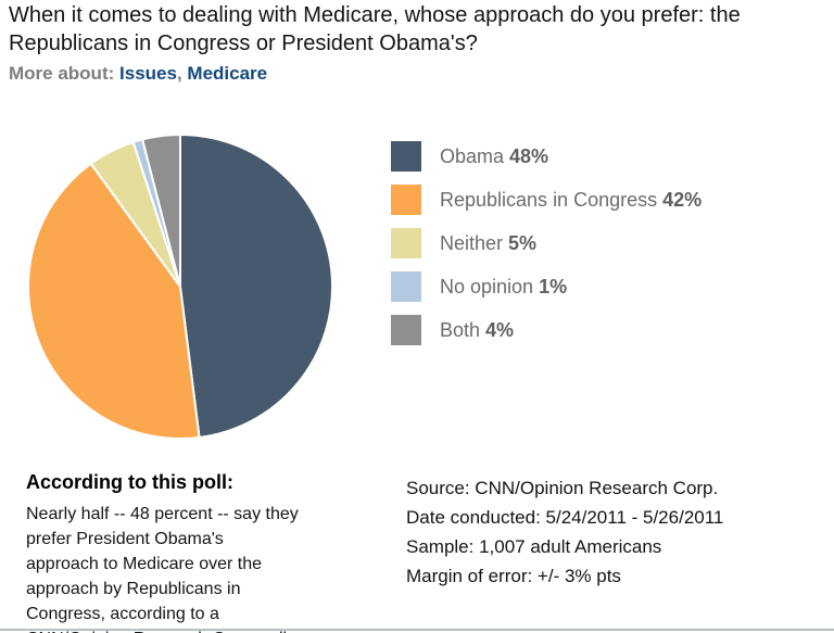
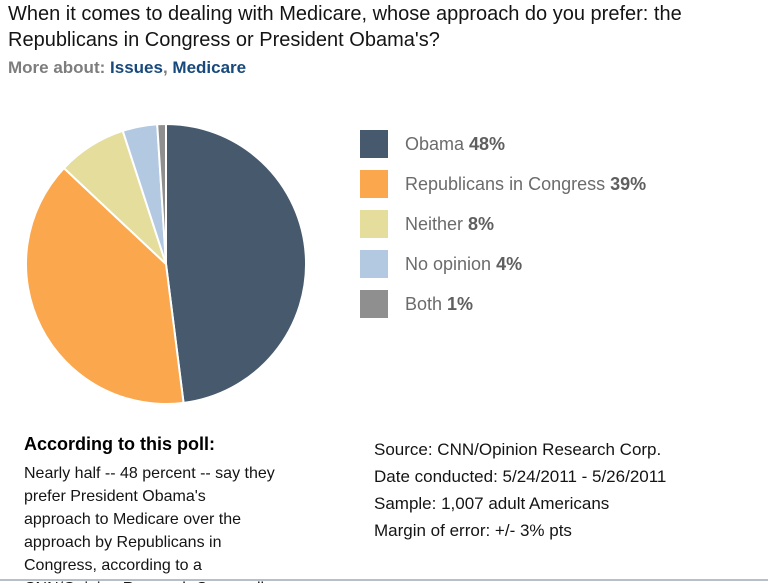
Republicans in Congress: 42% -> 39%
Neither: 5% -> 8%
No opinion: 1% -> 4%
Both: 4% -> 1%
